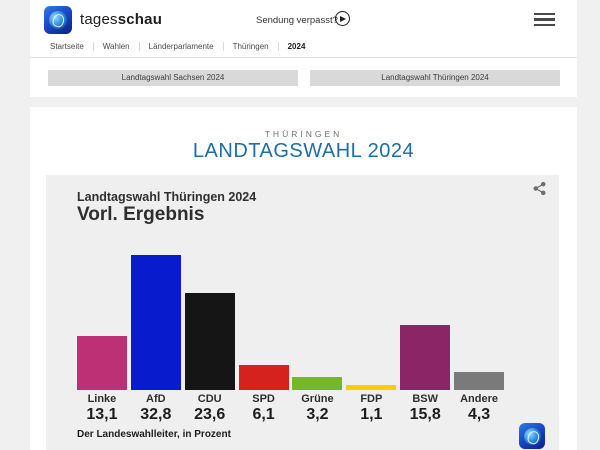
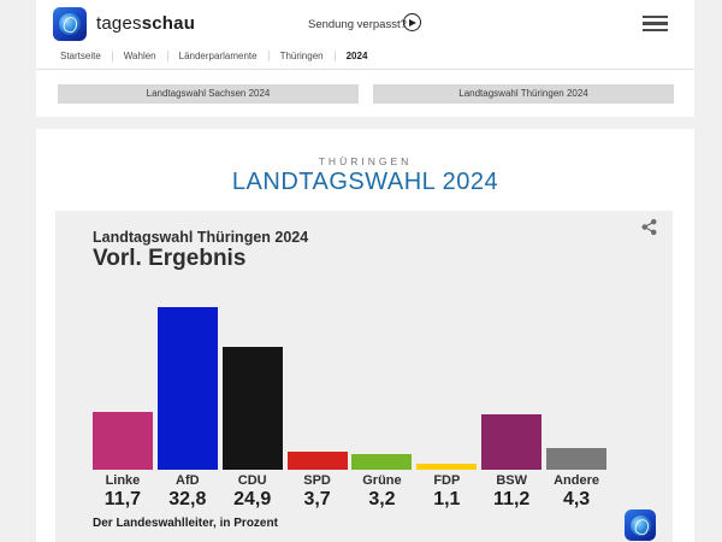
Linke: 13,1 -> 11,7
CDU: 23,6 -> 24,9
SPD: 6,1 -> 3,7
BSW: 15,8 -> 11,2
